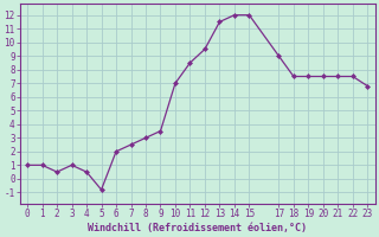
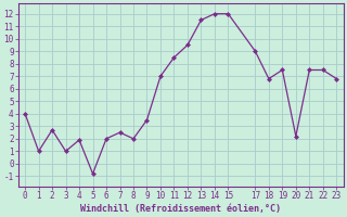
0: 1.0 -> 4.0
2: 0.5 -> 2.7
4: 0.5 -> 1.9
8: 3.0 -> 2.0
18: 7.5 -> 6.8
20: 7.5 -> 2.2
